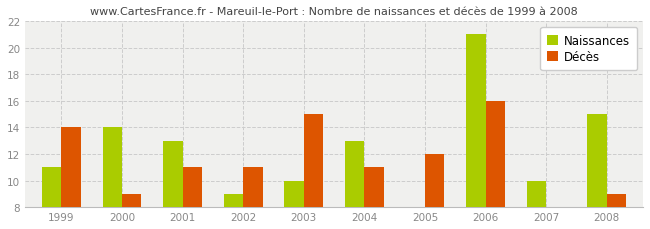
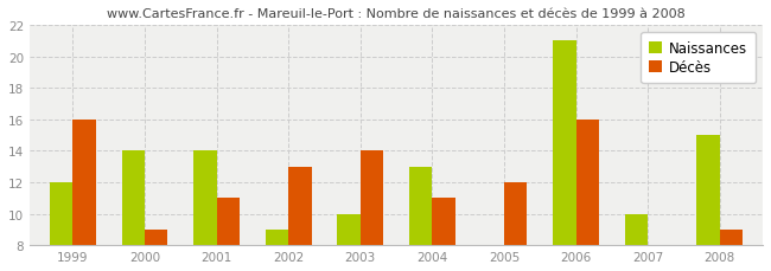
Naissances/1999: 11 -> 12
Décès/1999: 14 -> 16
Naissances/2001: 13 -> 14
Décès/2002: 11 -> 13
Décès/2003: 15 -> 14
